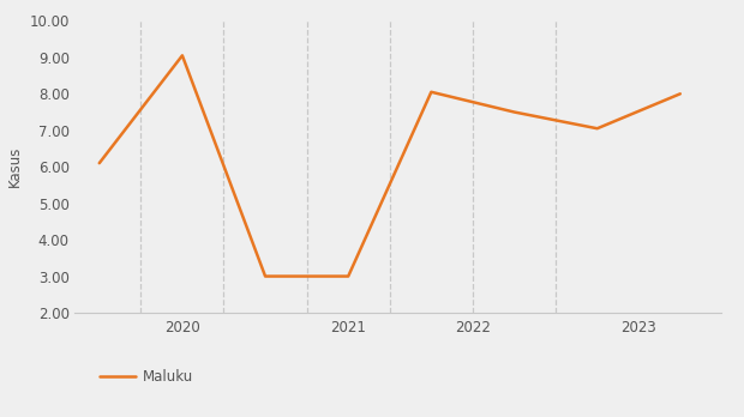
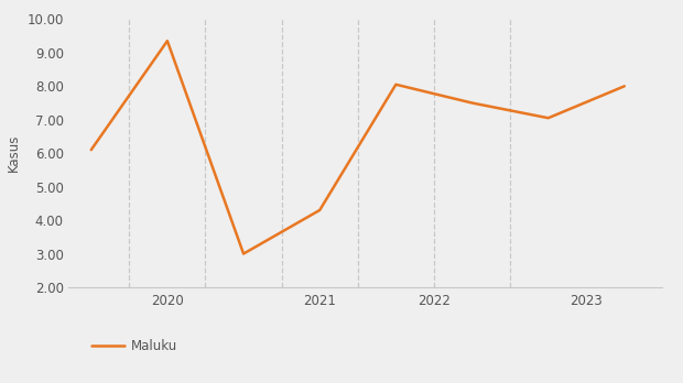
2020: 9.05 -> 9.35
2021: 3.00 -> 4.30
